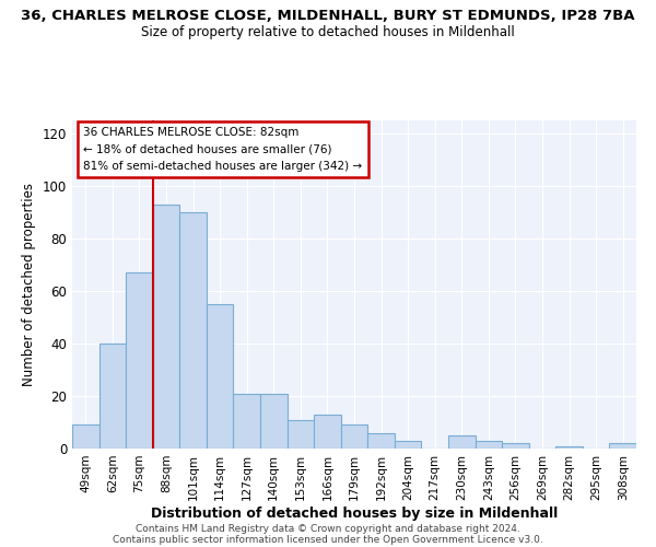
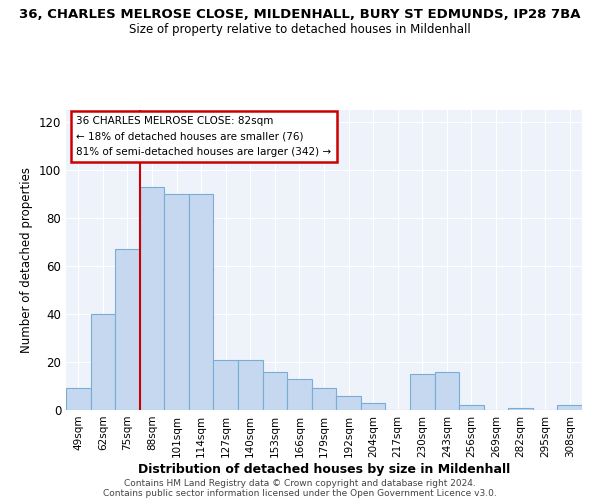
114sqm: 55 -> 90
153sqm: 11 -> 16
230sqm: 5 -> 15
243sqm: 3 -> 16
